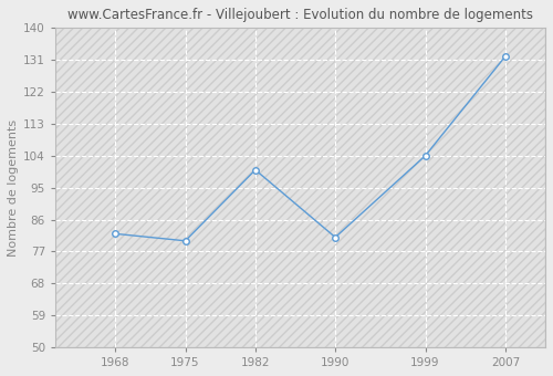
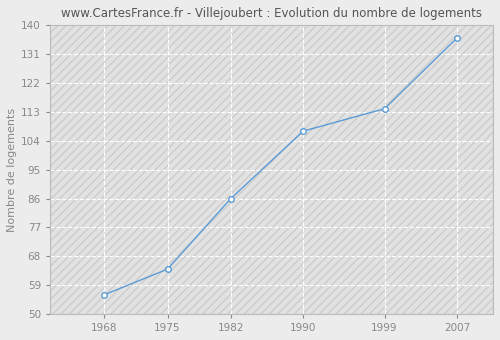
1968: 82 -> 56
1975: 80 -> 64
1982: 100 -> 86
1990: 81 -> 107
1999: 104 -> 114
2007: 132 -> 136
